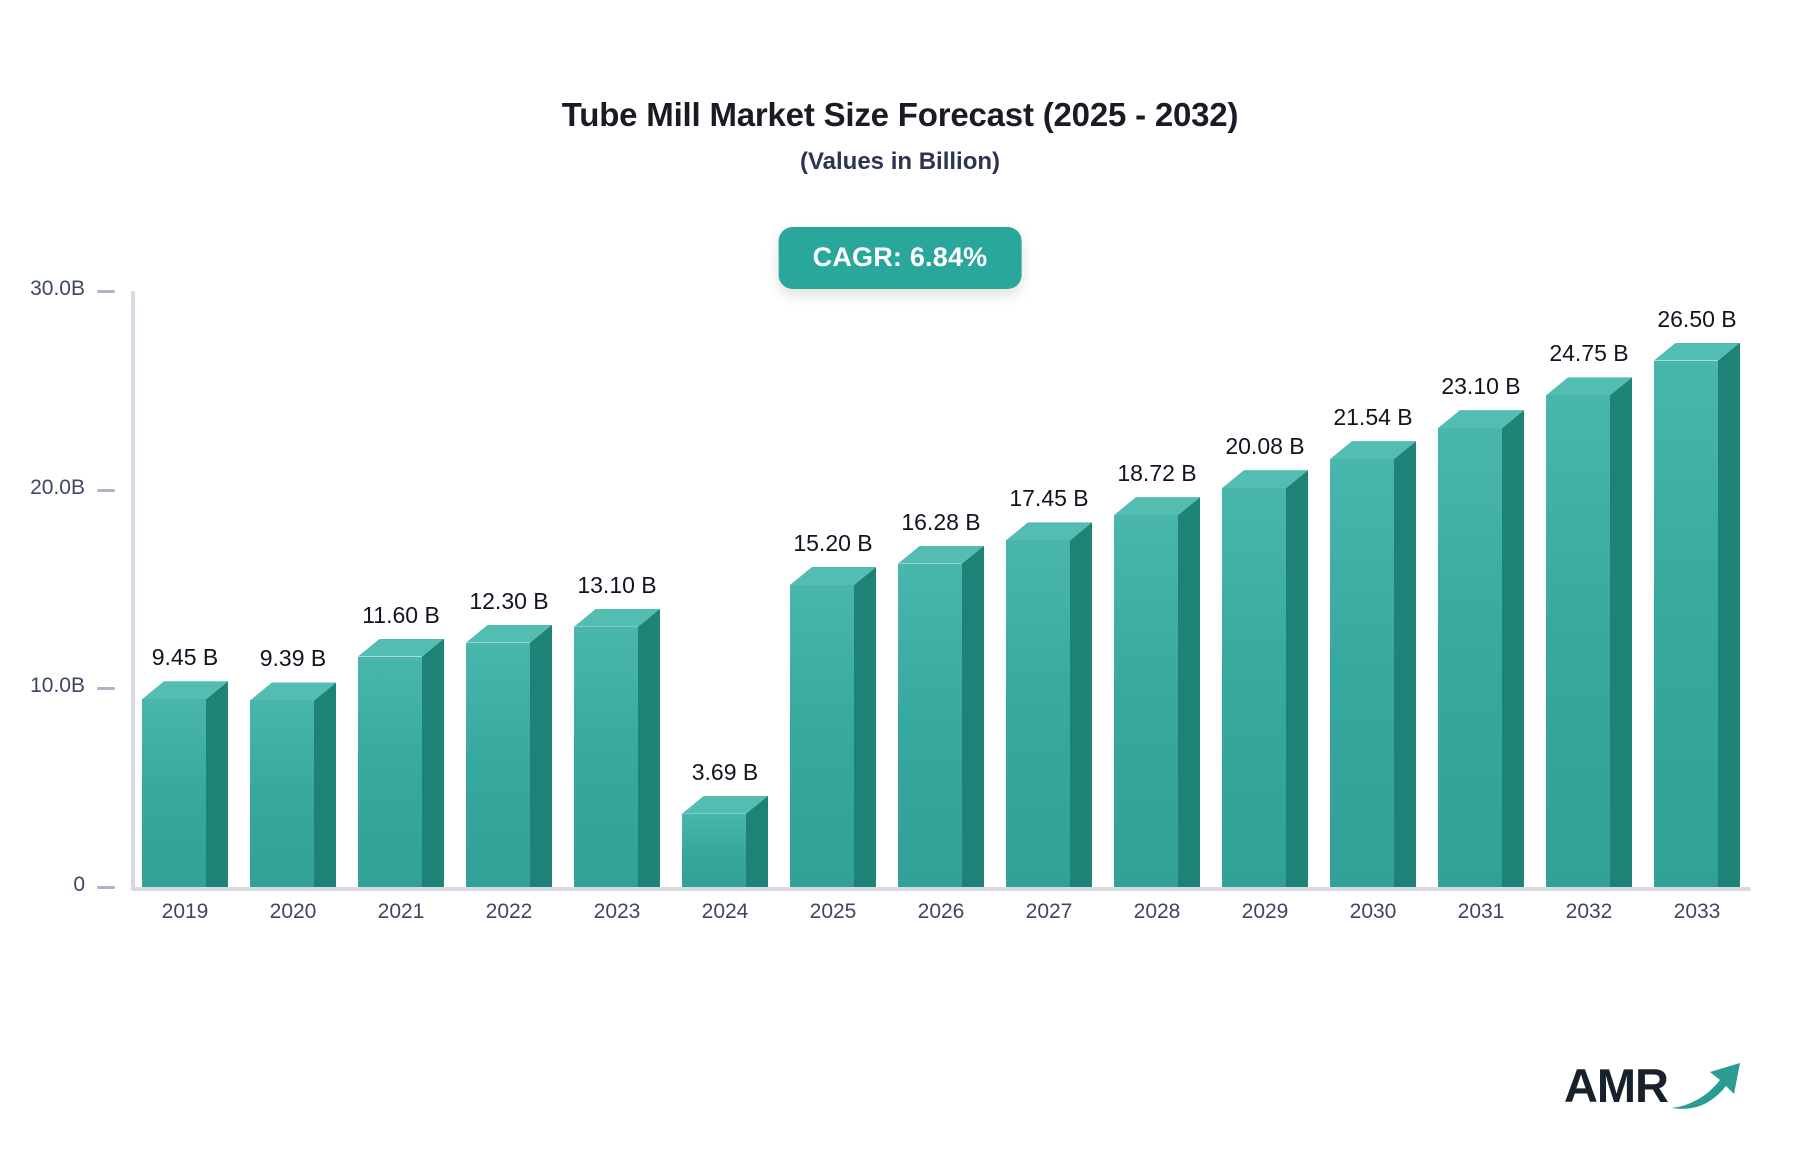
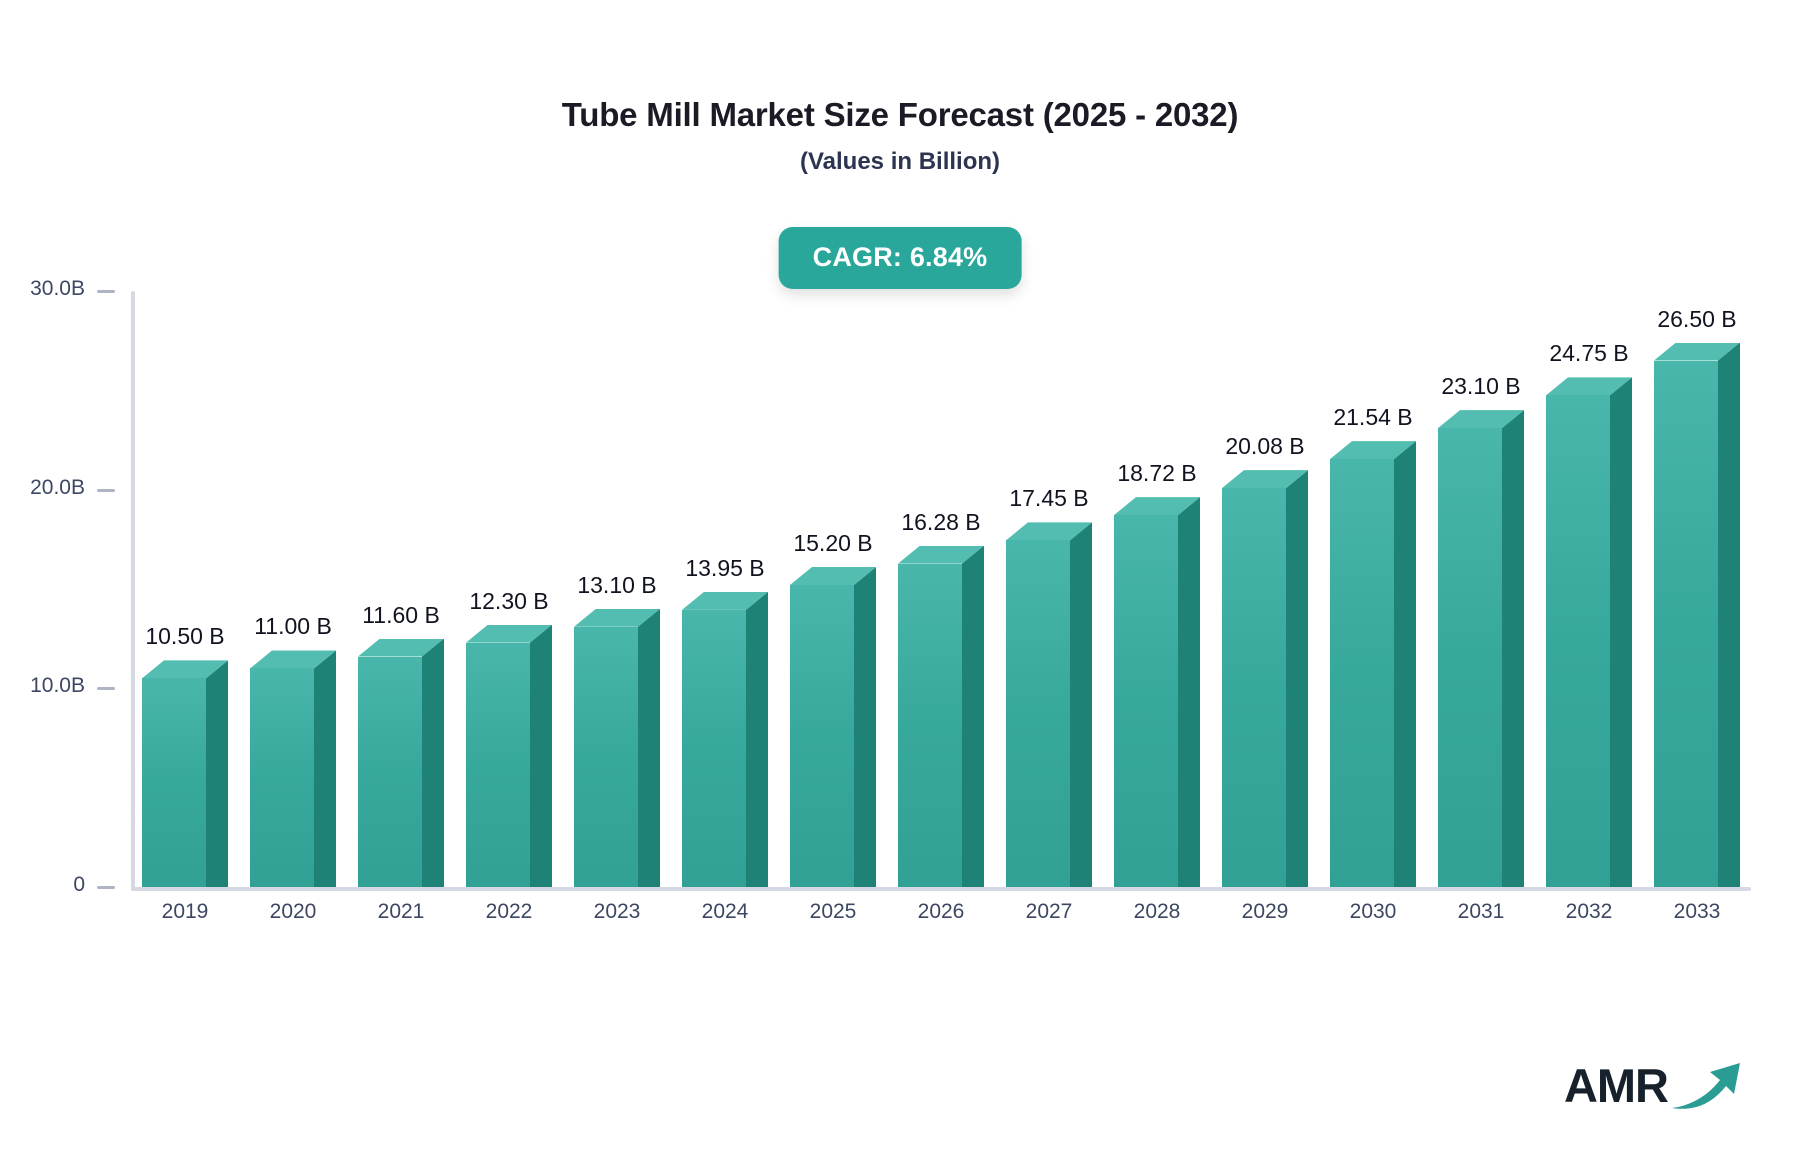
2019: 9.45 -> 10.50
2020: 9.39 -> 11.00
2024: 3.69 -> 13.95
